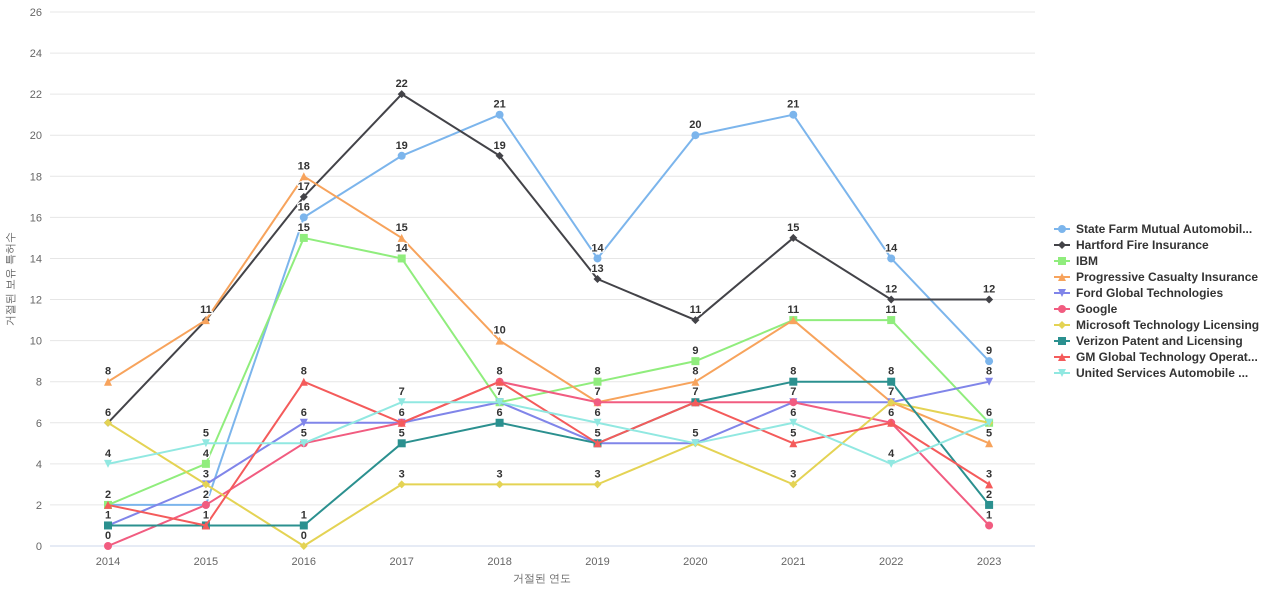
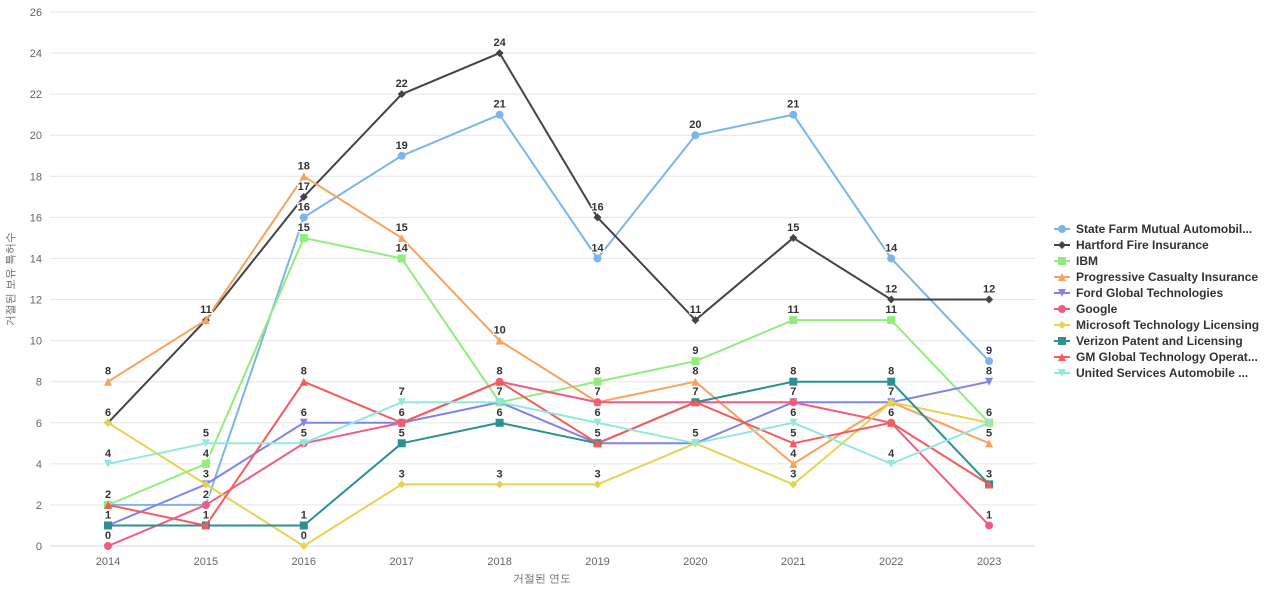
Hartford Fire Insurance/2018: 19 -> 24
Hartford Fire Insurance/2019: 13 -> 16
Progressive Casualty Insurance/2021: 11 -> 4
Verizon Patent and Licensing/2023: 2 -> 3
